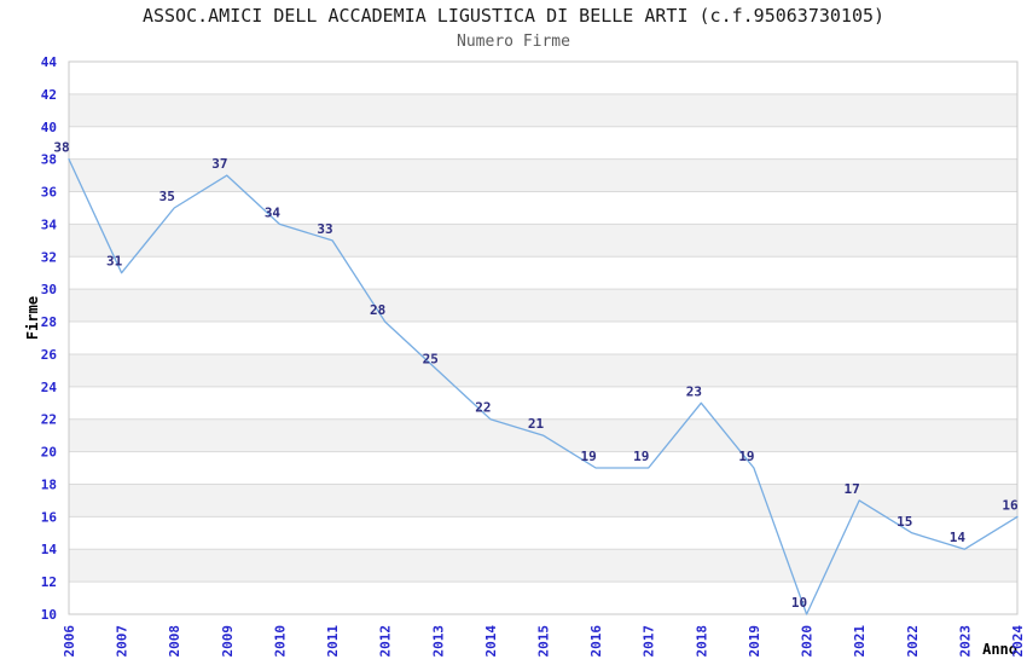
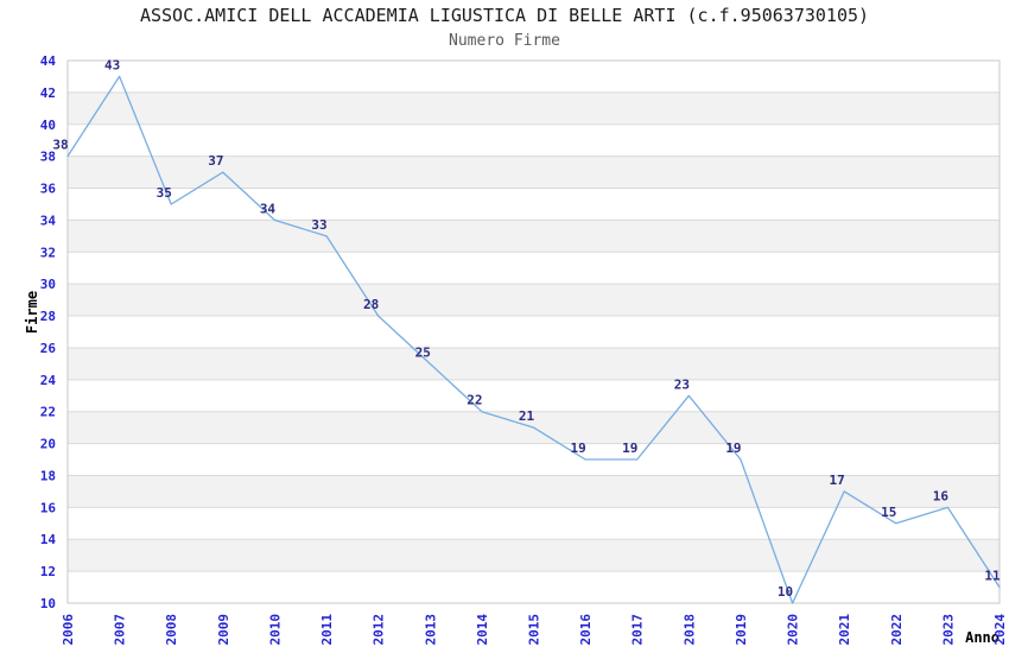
2007: 31 -> 43
2023: 14 -> 16
2024: 16 -> 11
